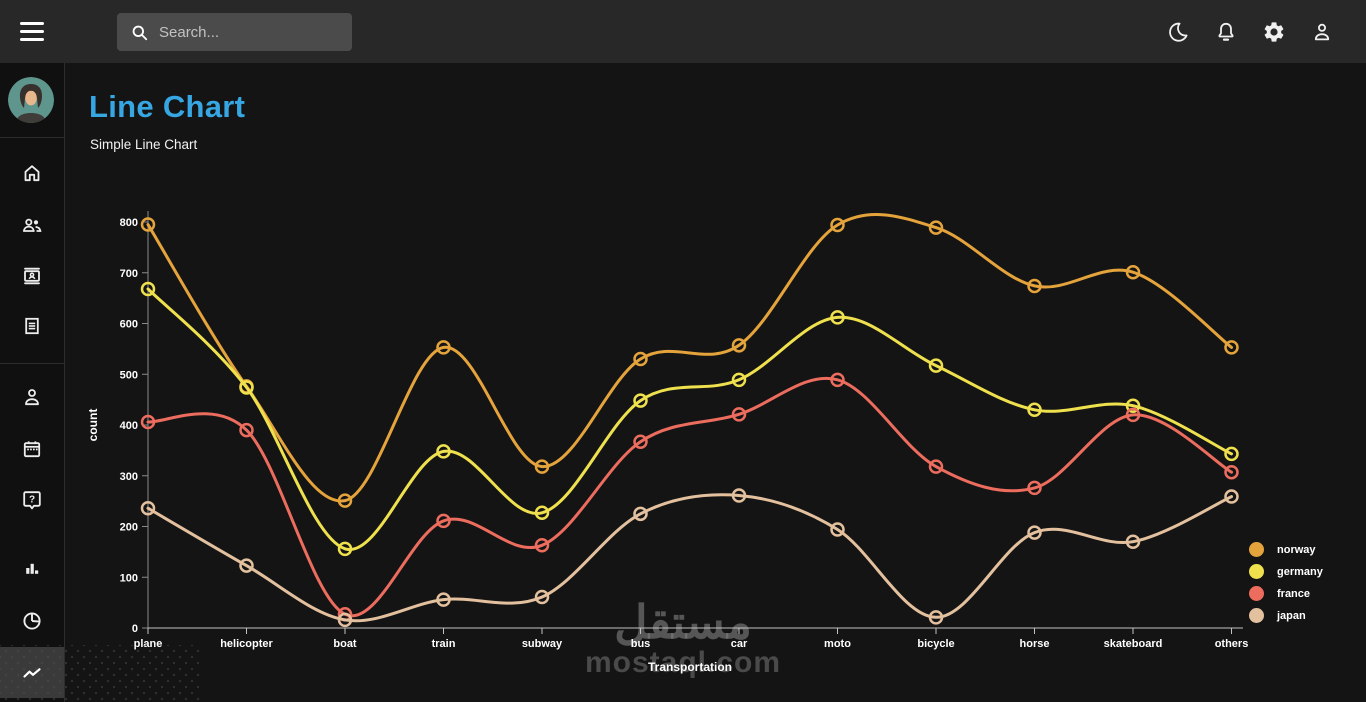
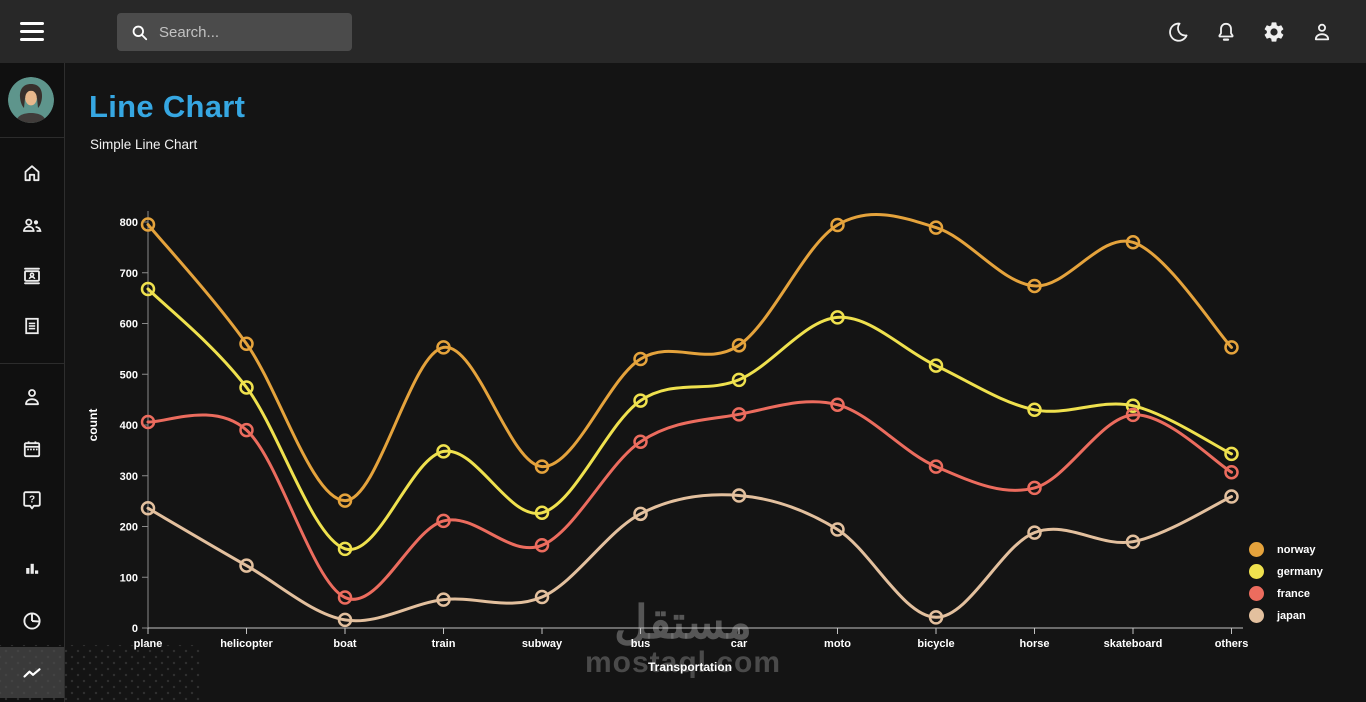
norway/helicopter: 480 -> 560
france/boat: 30 -> 60
france/moto: 490 -> 440
norway/skateboard: 700 -> 760
